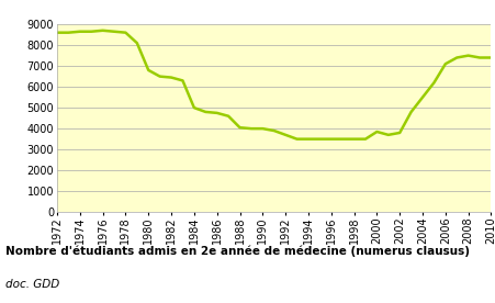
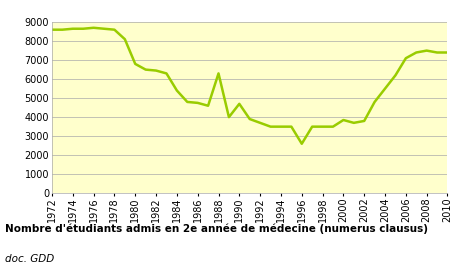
1984: 5000 -> 5400
1988: 4000 -> 6300
1990: 4000 -> 4700
1996: 3500 -> 2600
